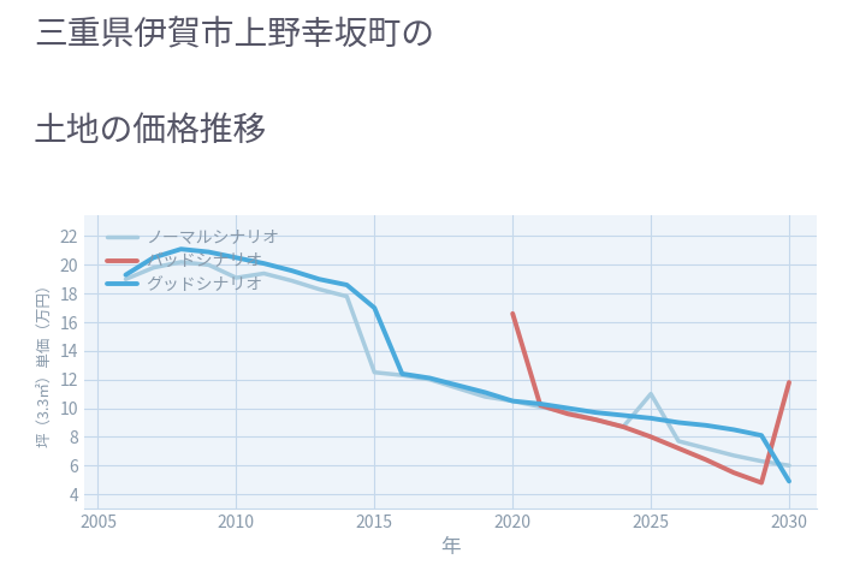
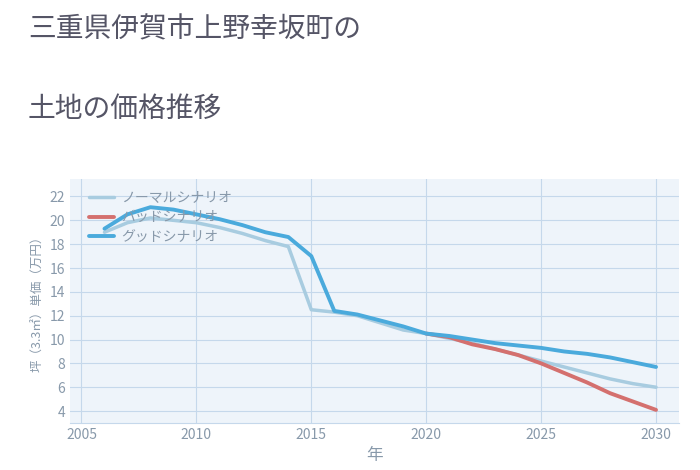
ノーマルシナリオ/2010: 19.1 -> 19.8
バッドシナリオ/2020: 16.6 -> 10.5
ノーマルシナリオ/2025: 11.0 -> 8.2
グッドシナリオ/2030: 4.9 -> 7.7
バッドシナリオ/2030: 11.8 -> 4.1
